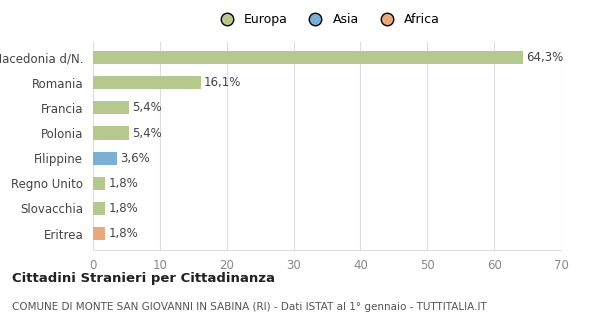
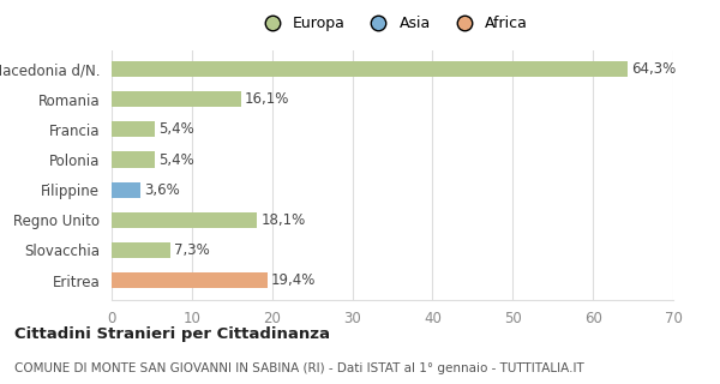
Regno Unito: 1,8% -> 18,1%
Slovacchia: 1,8% -> 7,3%
Eritrea: 1,8% -> 19,4%
